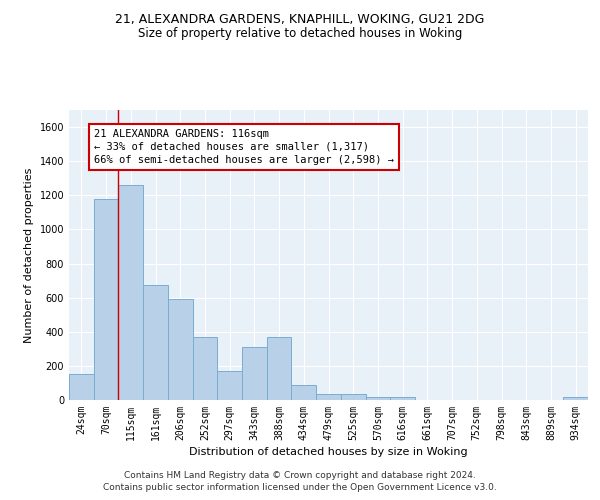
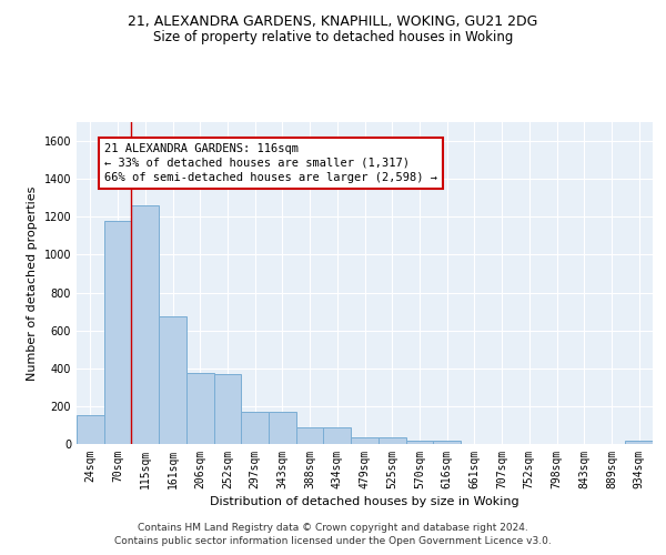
206sqm: 590 -> 380
343sqm: 310 -> 170
388sqm: 370 -> 90
